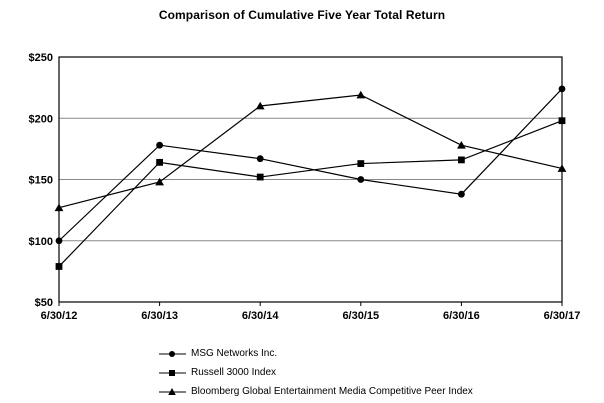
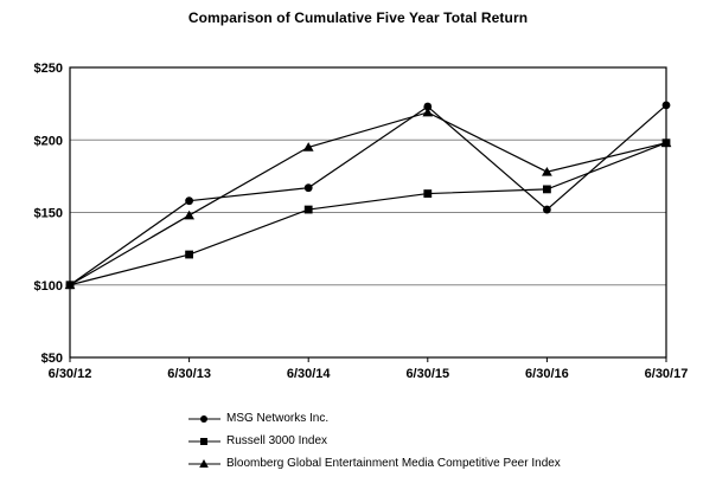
Russell 3000 Index/6/30/12: $79 -> $100
Bloomberg Global Entertainment Media Competitive Peer Index/6/30/12: $127 -> $100
MSG Networks Inc./6/30/13: $178 -> $158
Russell 3000 Index/6/30/13: $164 -> $121
Bloomberg Global Entertainment Media Competitive Peer Index/6/30/14: $210 -> $195
MSG Networks Inc./6/30/15: $150 -> $223
MSG Networks Inc./6/30/16: $138 -> $152
Bloomberg Global Entertainment Media Competitive Peer Index/6/30/17: $159 -> $198
